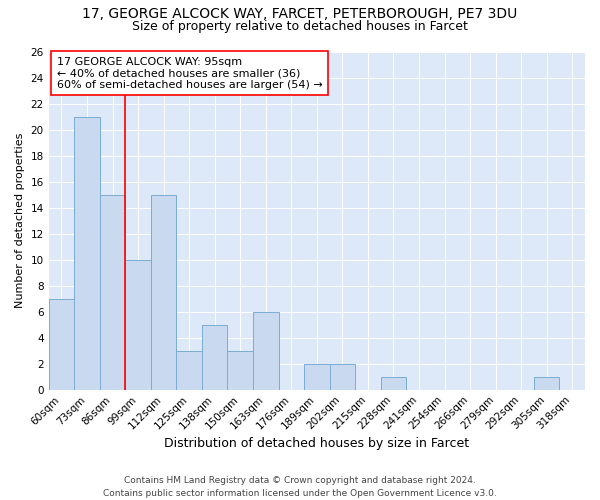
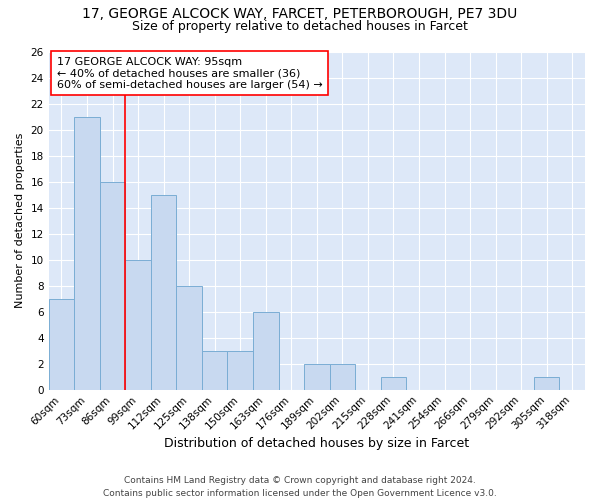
86sqm: 15 -> 16
125sqm: 3 -> 8
138sqm: 5 -> 3
